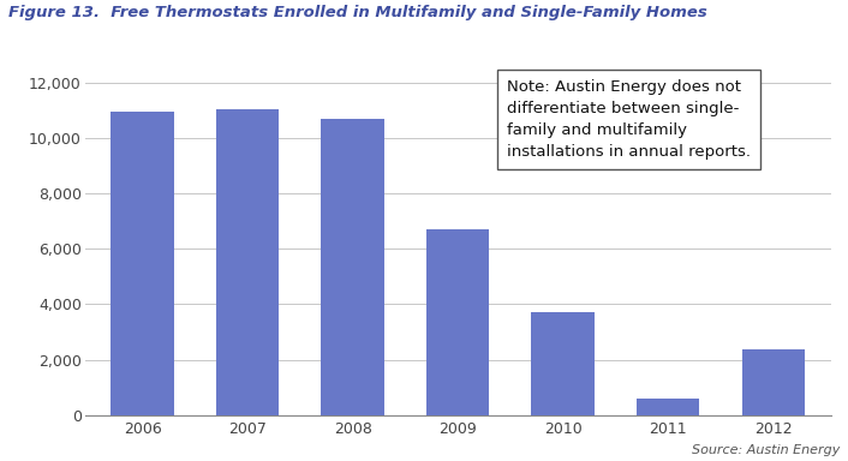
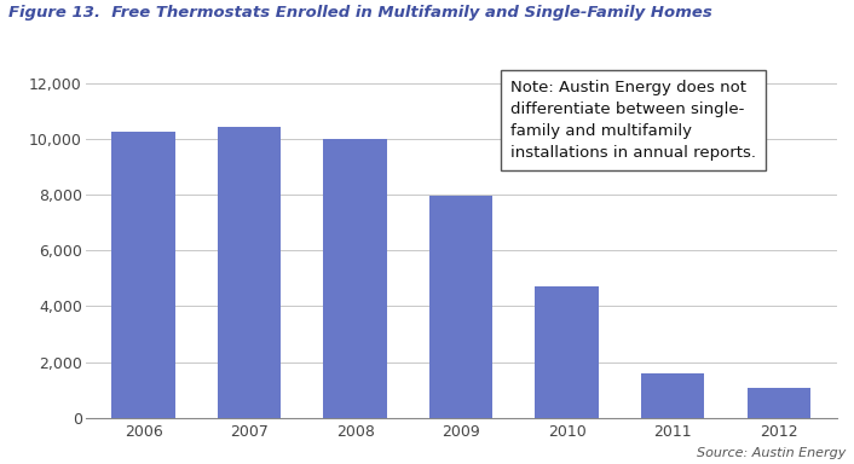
2006: 10,950 -> 10,250
2007: 11,050 -> 10,450
2008: 10,700 -> 10,000
2009: 6,700 -> 7,950
2010: 3,700 -> 4,700
2011: 600 -> 1,600
2012: 2,350 -> 1,050
